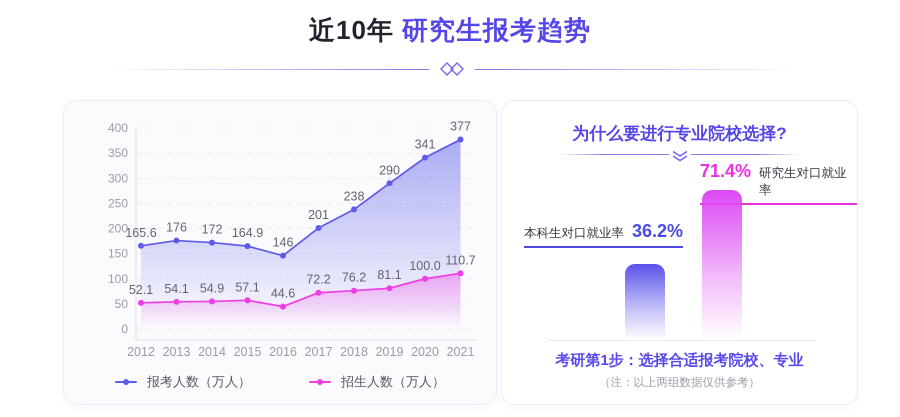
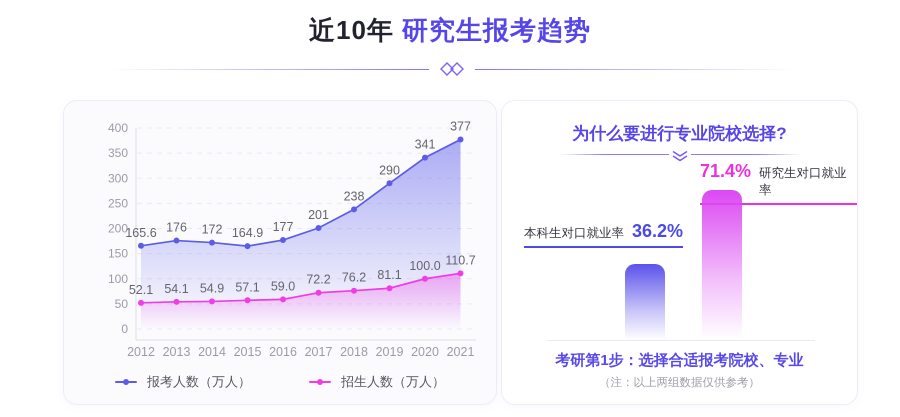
报考人数（万人）/2016: 146 -> 177
招生人数（万人）/2016: 44.6 -> 59.0
